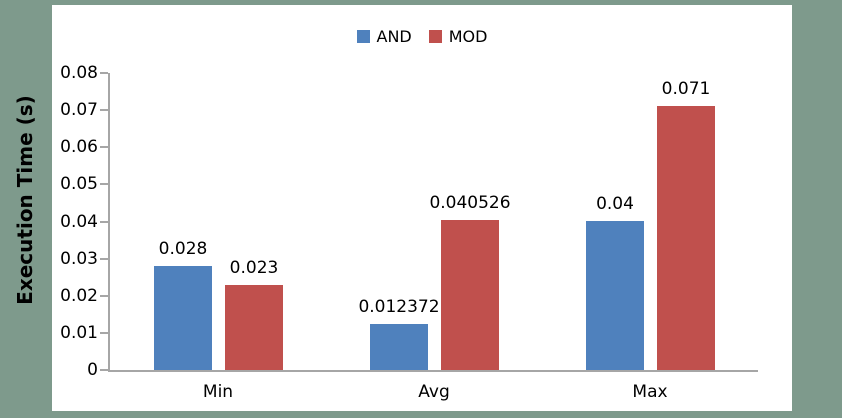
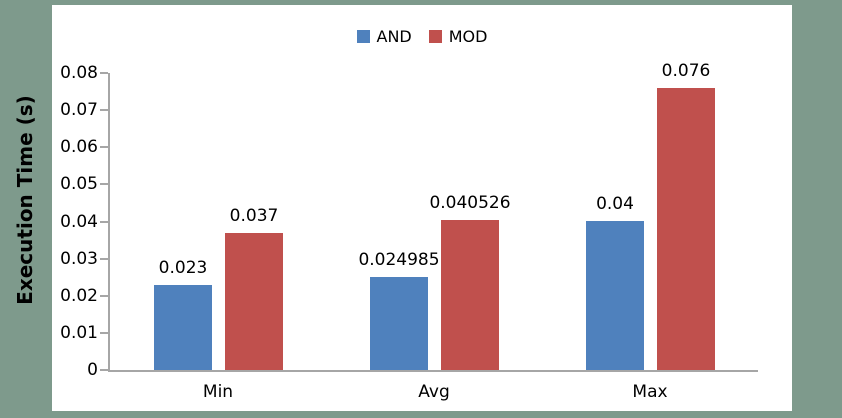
AND/Min: 0.028 -> 0.023
MOD/Min: 0.023 -> 0.037
AND/Avg: 0.012372 -> 0.024985
MOD/Max: 0.071 -> 0.076
